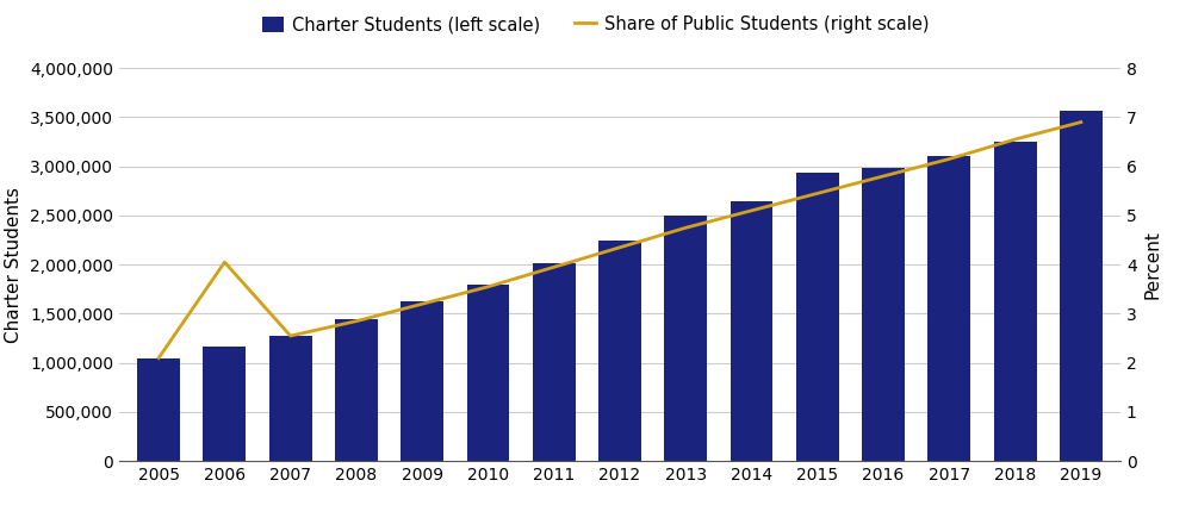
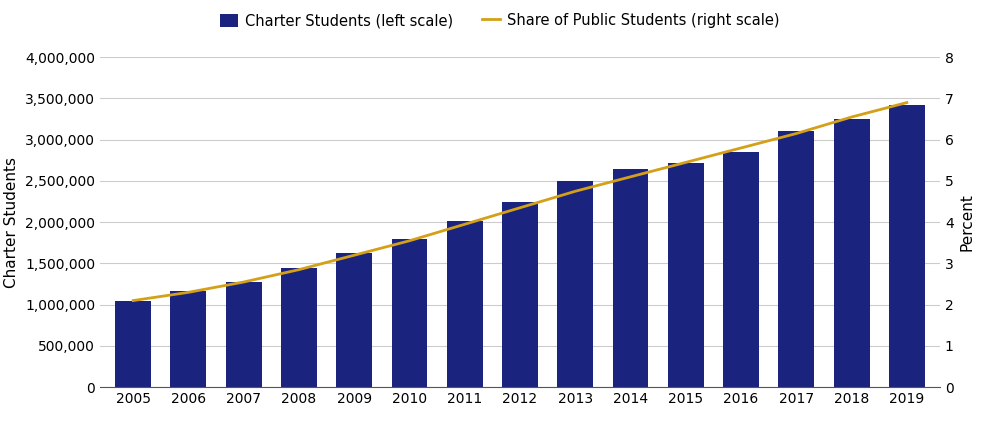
Share of Public Students (right scale)/2006: 4.05 -> 2.30
Charter Students (left scale)/2015: 2,940,000 -> 2,720,000
Charter Students (left scale)/2016: 2,980,000 -> 2,850,000
Charter Students (left scale)/2019: 3,560,000 -> 3,420,000
